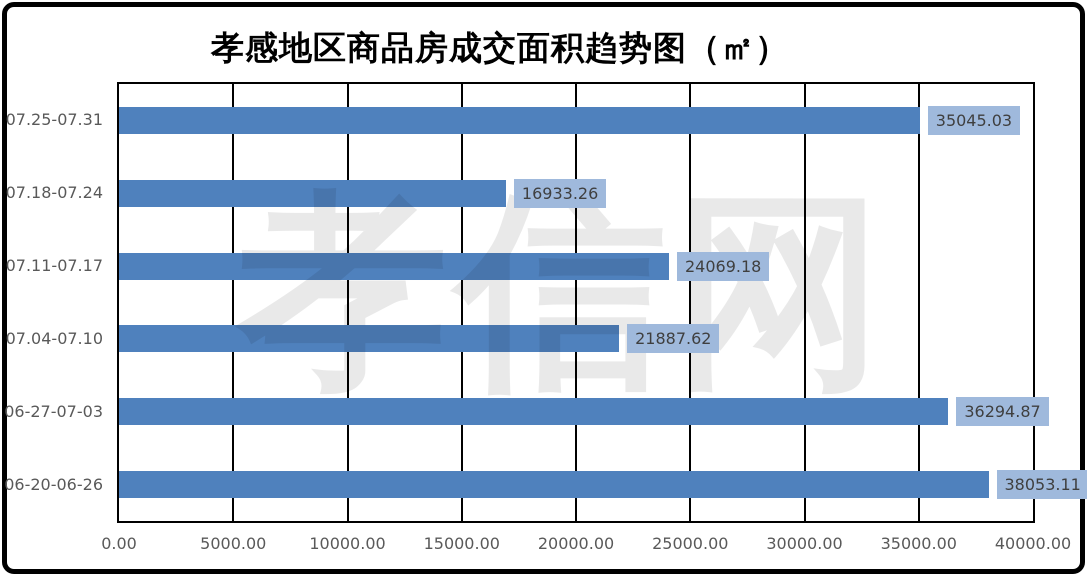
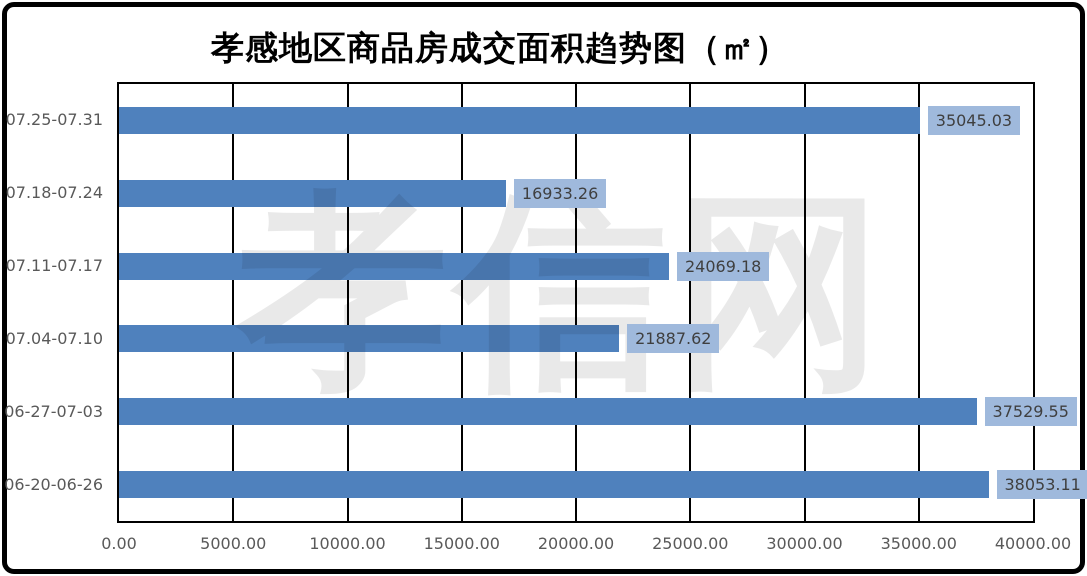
06-27-07-03: 36294.87 -> 37529.55
